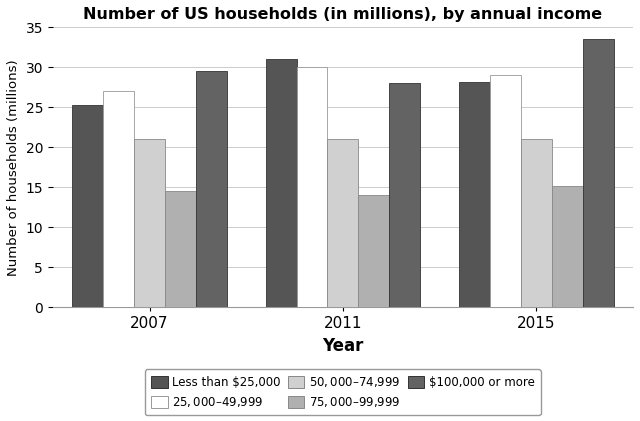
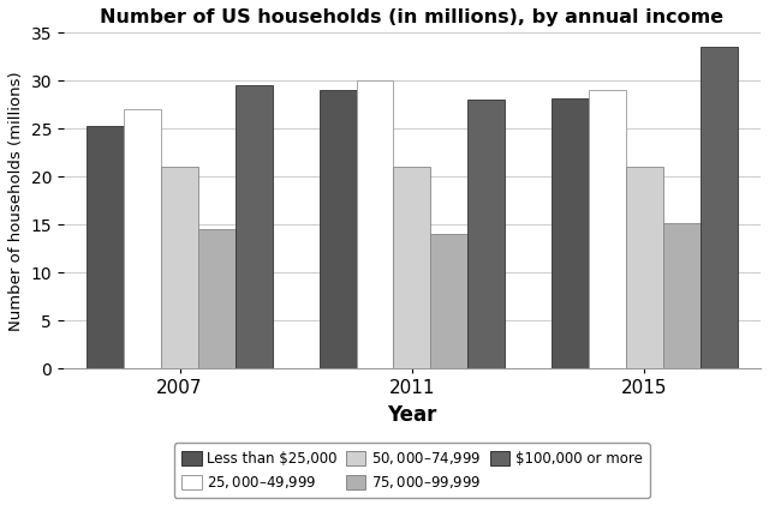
Less than $25,000/2011: 31.0 -> 29.0
